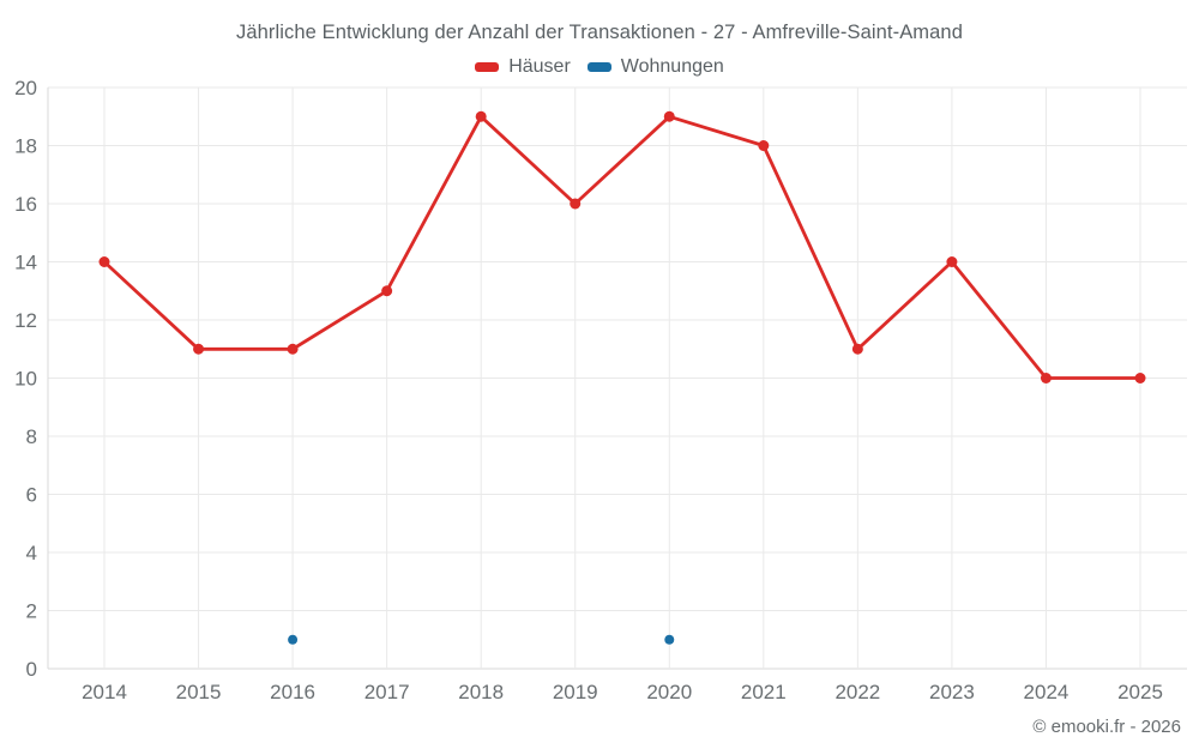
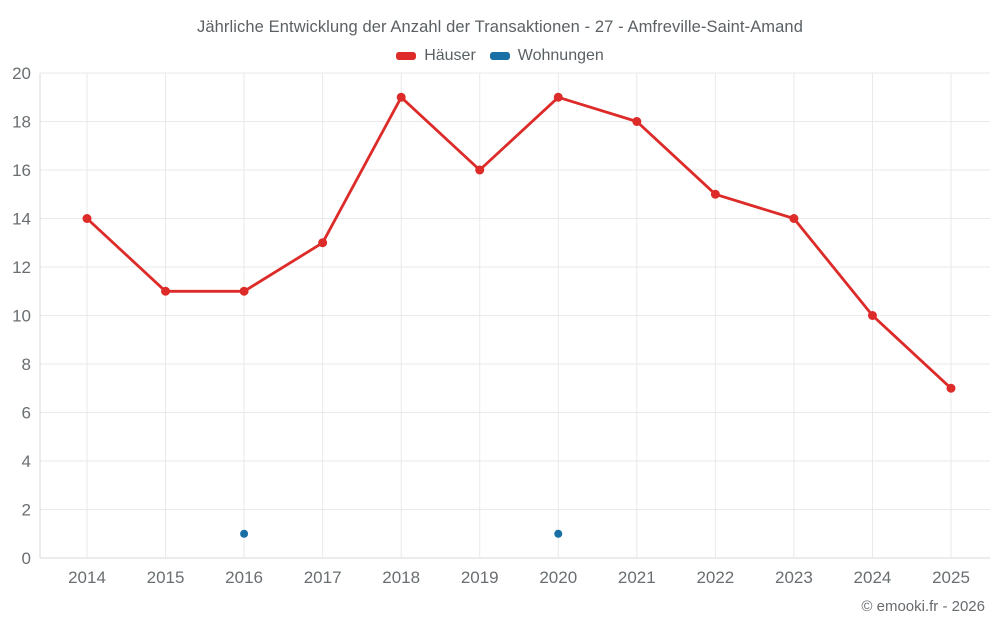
Häuser/2022: 11 -> 15
Häuser/2025: 10 -> 7
